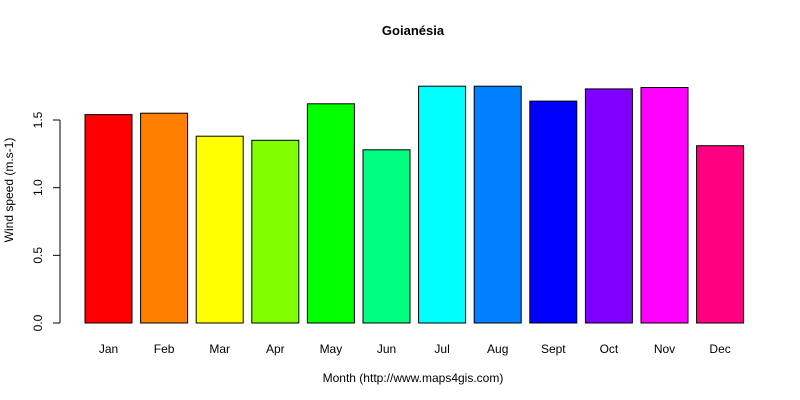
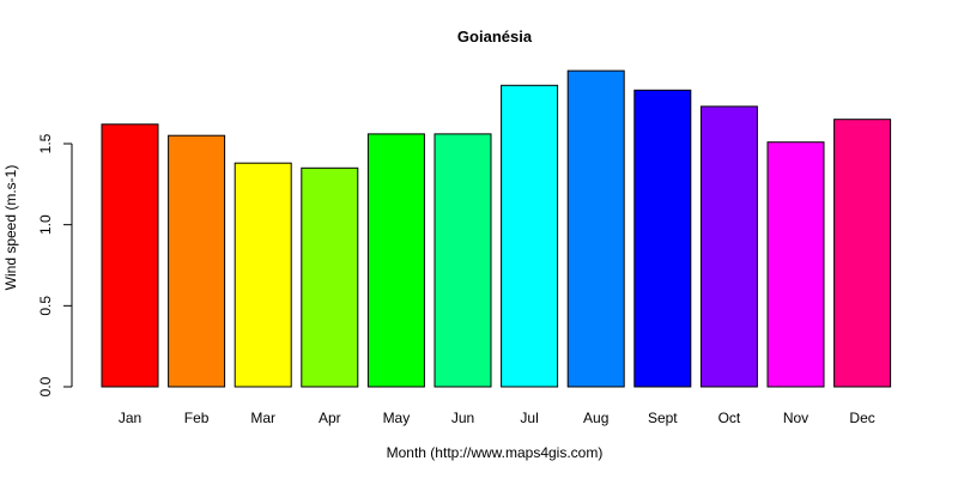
Jan: 1.54 -> 1.62
May: 1.62 -> 1.56
Jun: 1.28 -> 1.56
Jul: 1.75 -> 1.86
Aug: 1.75 -> 1.95
Sept: 1.64 -> 1.83
Nov: 1.74 -> 1.51
Dec: 1.31 -> 1.65
